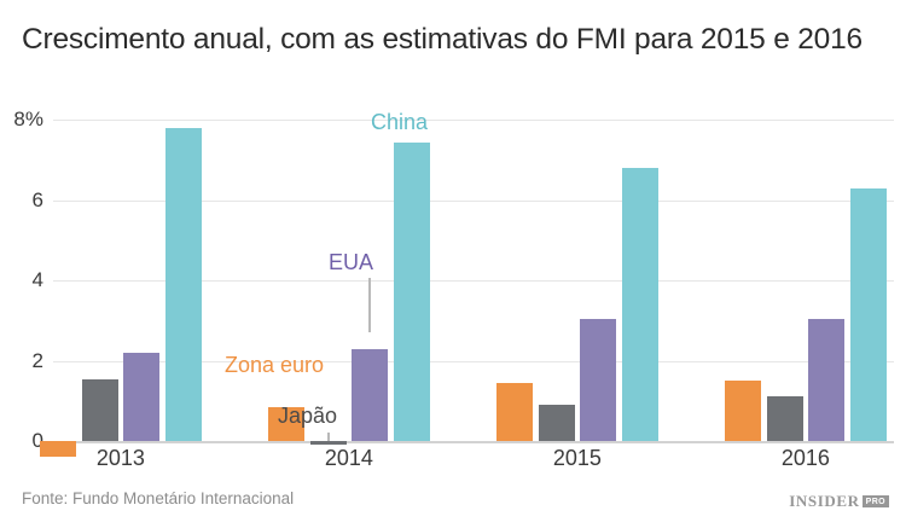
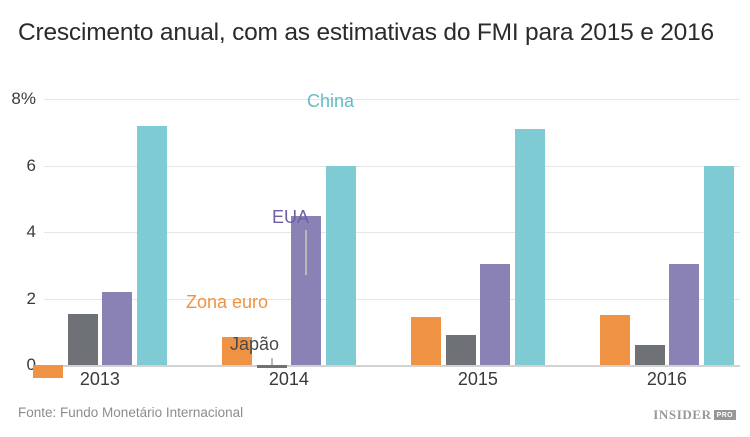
China/2013: 7.8% -> 7.2%
EUA/2014: 2.3% -> 4.5%
China/2014: 7.5% -> 6.0%
China/2015: 6.8% -> 7.1%
Japão/2016: 1.1% -> 0.6%
China/2016: 6.3% -> 6.0%
